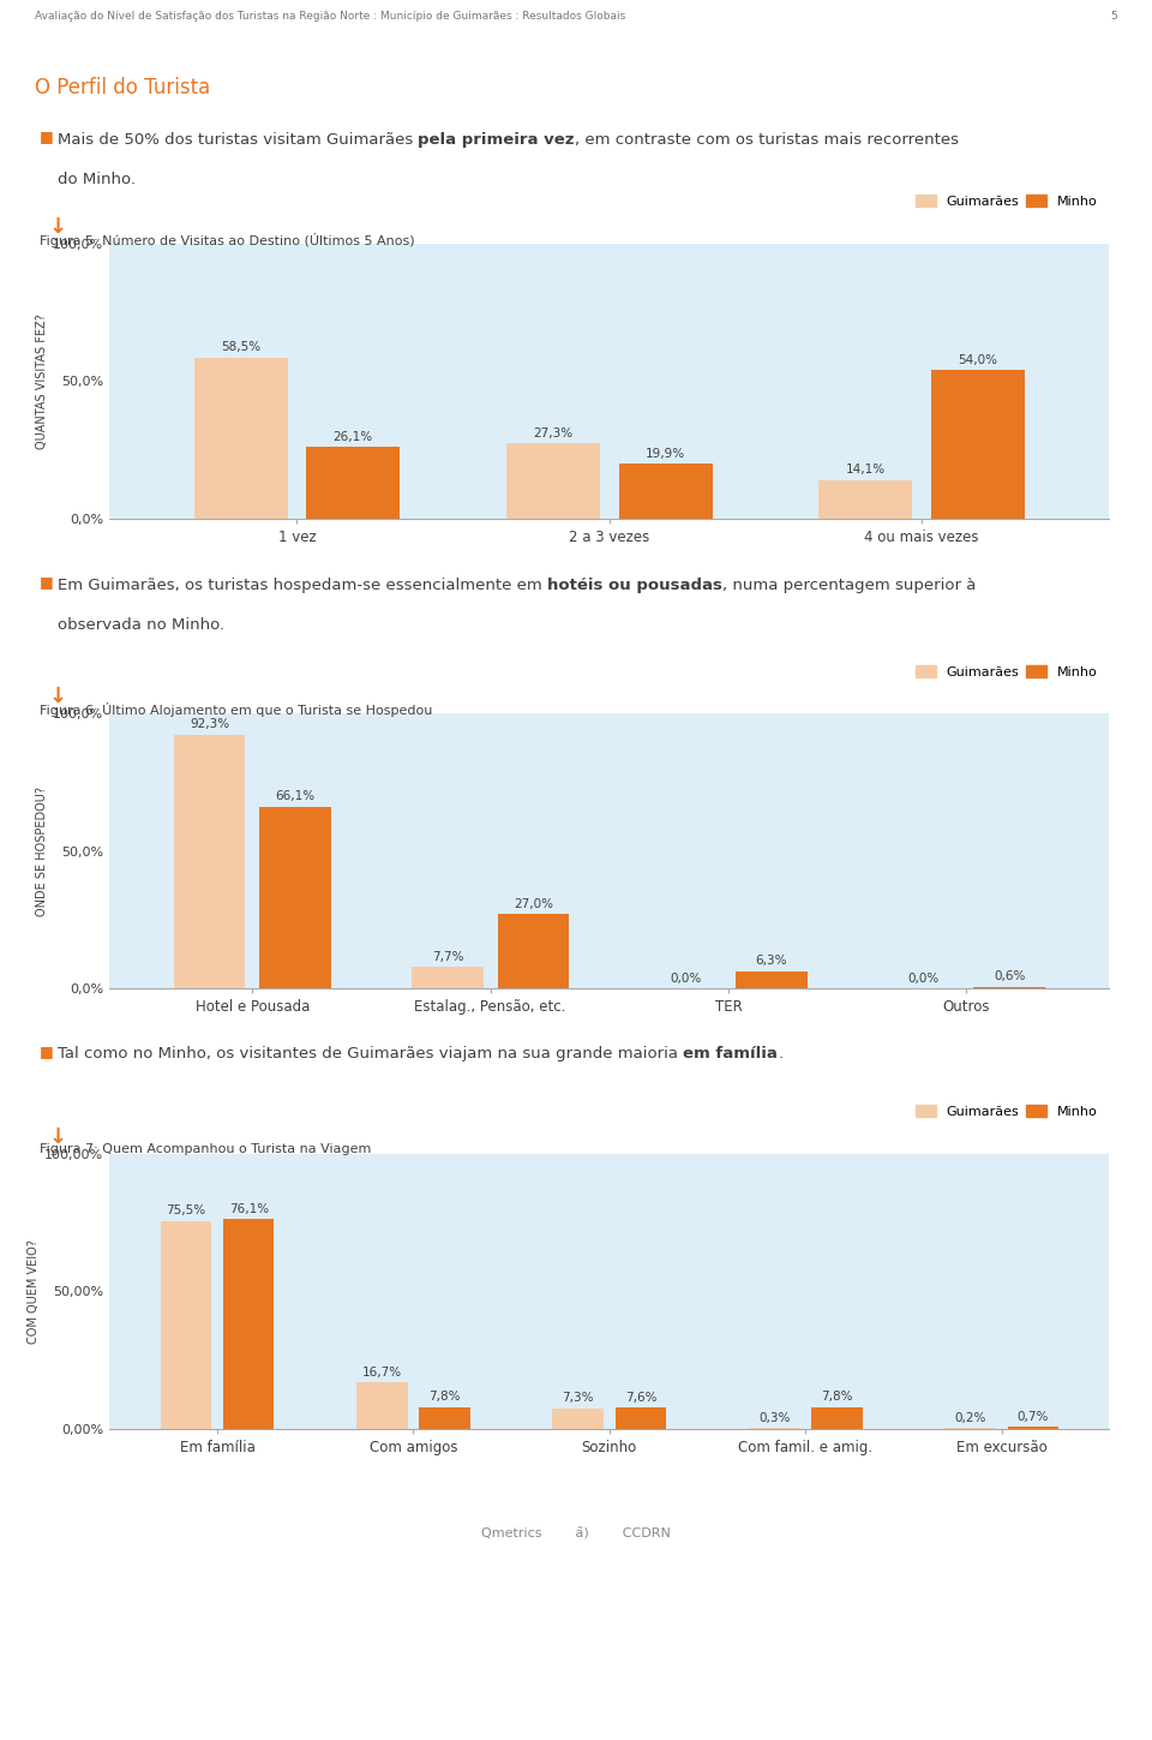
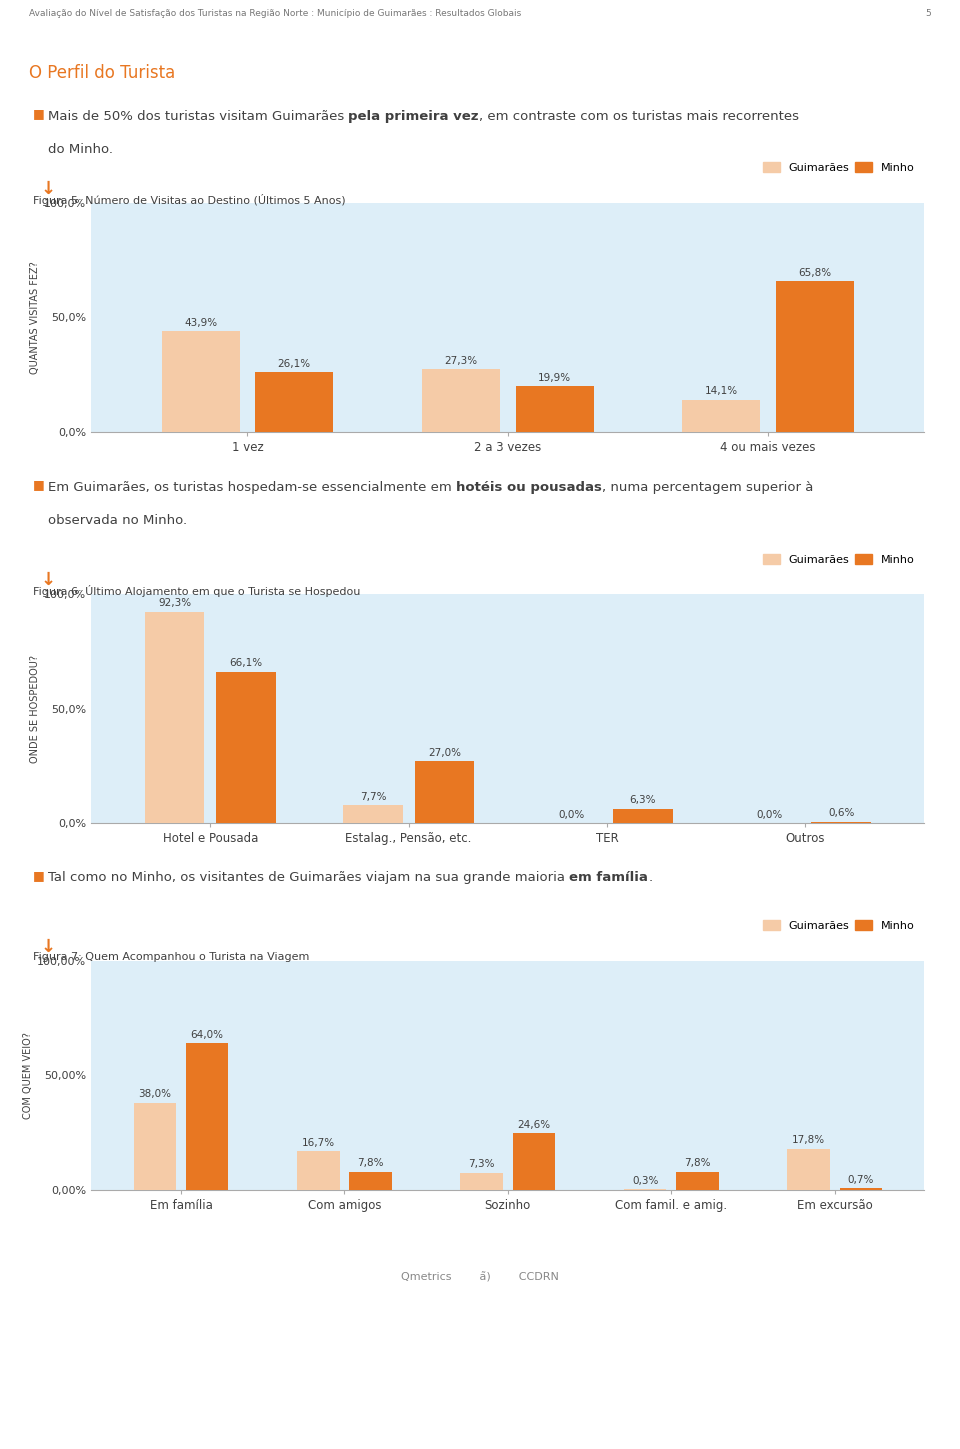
Guimarães/1 vez: 58,5% -> 43,9%
Minho/4 ou mais vezes: 54,0% -> 65,8%
Guimarães/Em família: 75,5% -> 38,0%
Minho/Em família: 76,1% -> 64,0%
Minho/Sozinho: 7,6% -> 24,6%
Guimarães/Em excursão: 0,2% -> 17,8%
